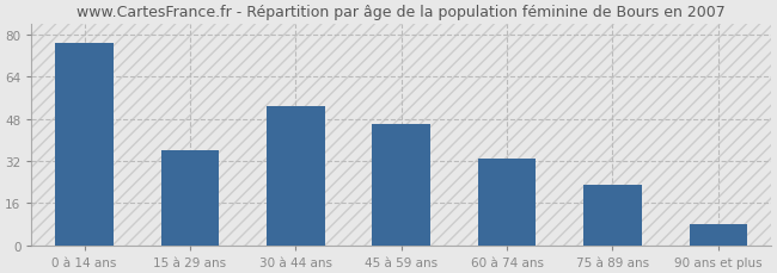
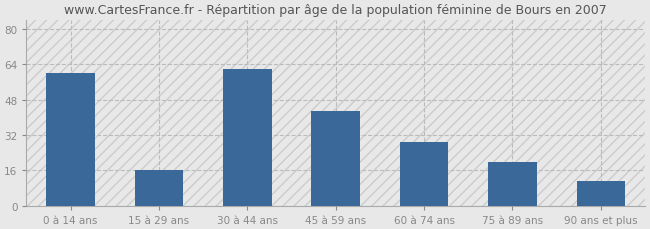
0 à 14 ans: 77 -> 60
15 à 29 ans: 36 -> 16
30 à 44 ans: 53 -> 62
45 à 59 ans: 46 -> 43
60 à 74 ans: 33 -> 29
75 à 89 ans: 23 -> 20
90 ans et plus: 8 -> 11
